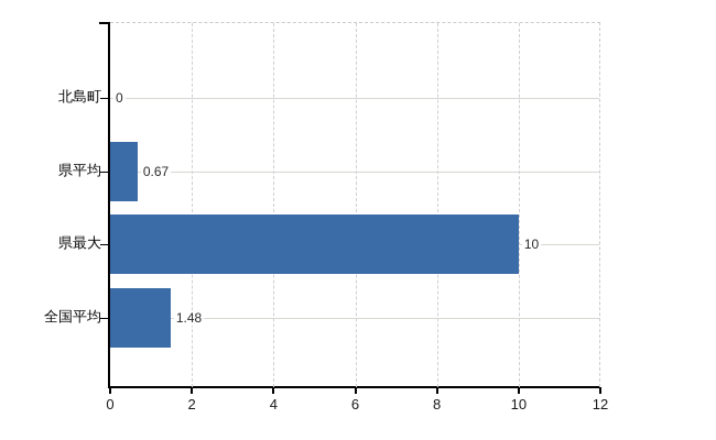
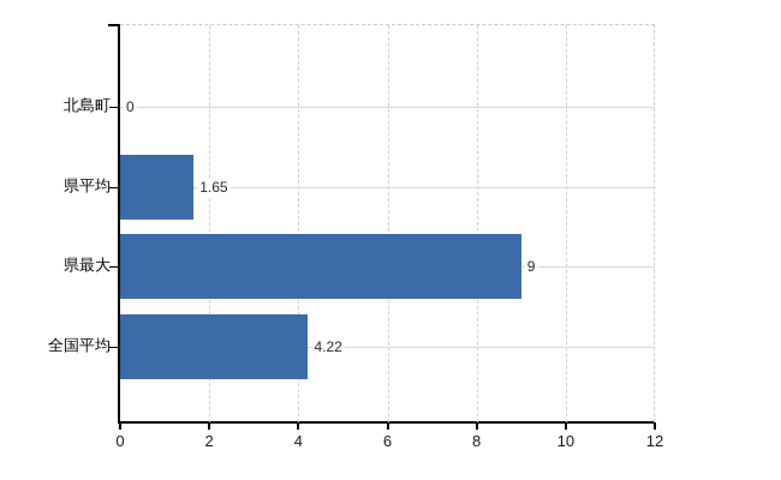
県平均: 0.67 -> 1.65
県最大: 10 -> 9
全国平均: 1.48 -> 4.22
